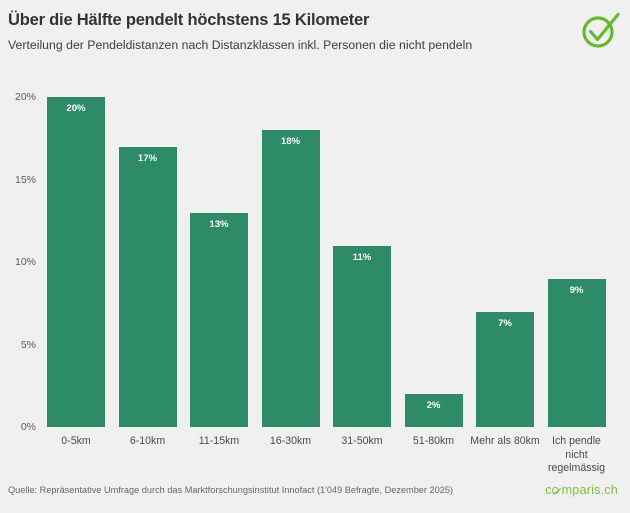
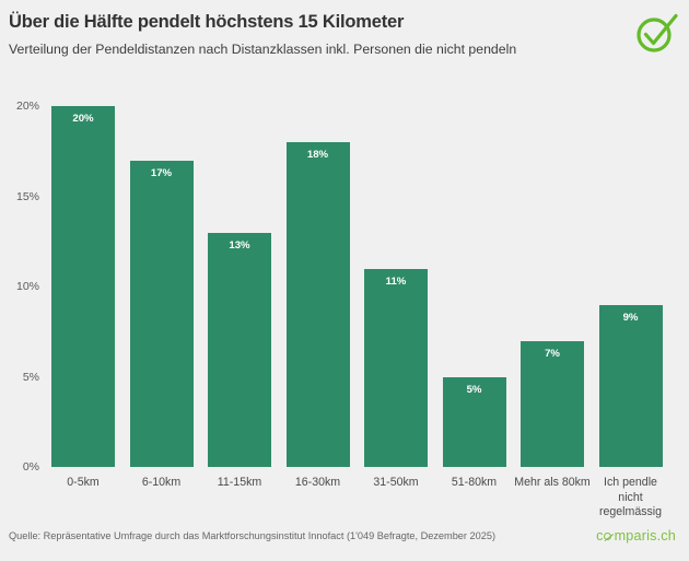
51-80km: 2% -> 5%
